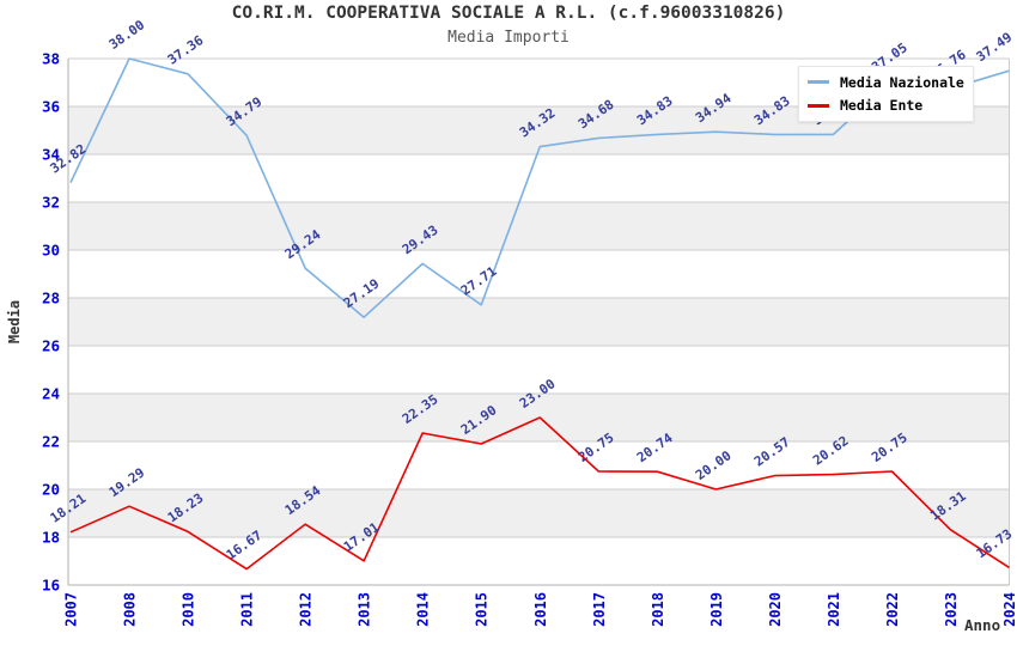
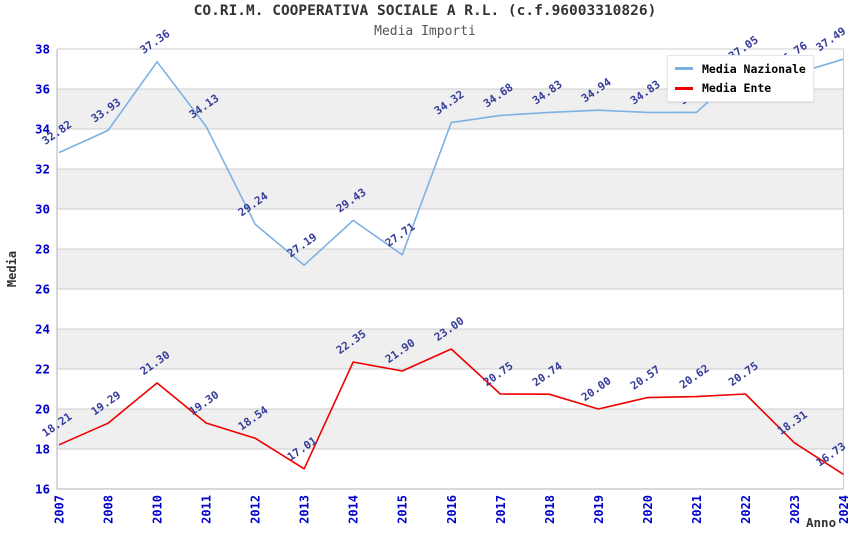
Media Nazionale/2008: 38.00 -> 33.93
Media Ente/2010: 18.23 -> 21.30
Media Nazionale/2011: 34.79 -> 34.13
Media Ente/2011: 16.67 -> 19.30
